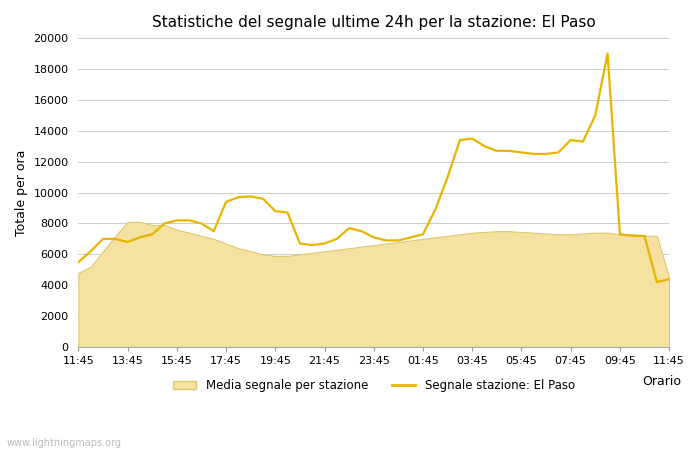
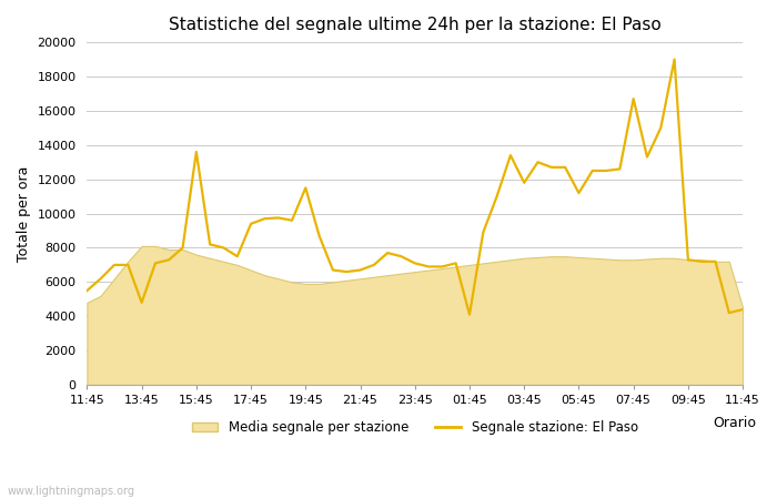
Segnale stazione: El Paso/13:45: 6800 -> 4800
Segnale stazione: El Paso/15:45: 8200 -> 13600
Segnale stazione: El Paso/19:45: 8800 -> 11500
Segnale stazione: El Paso/01:45: 7300 -> 4100
Segnale stazione: El Paso/03:45: 13500 -> 11800
Segnale stazione: El Paso/05:45: 12600 -> 11200
Segnale stazione: El Paso/07:45: 13400 -> 16700
